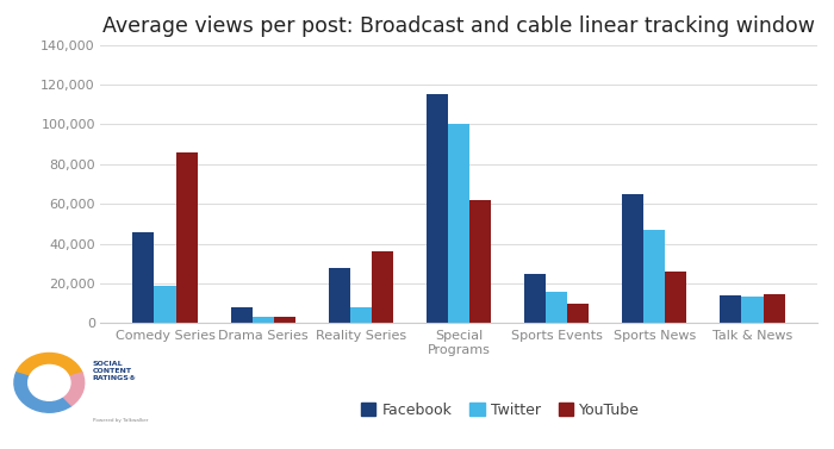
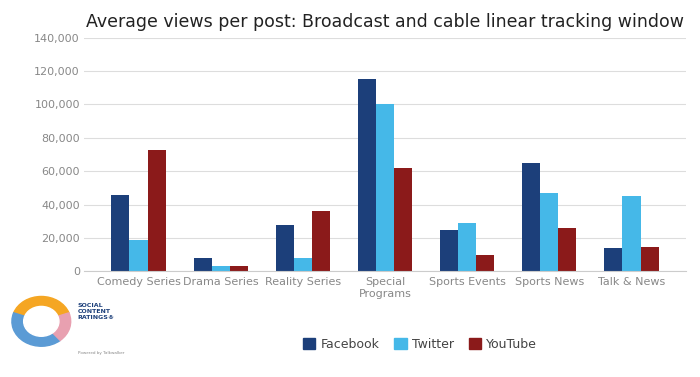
YouTube/Comedy Series: 86,000 -> 73,000
Twitter/Sports Events: 16,000 -> 29,000
Twitter/Talk & News: 14,000 -> 45,000
